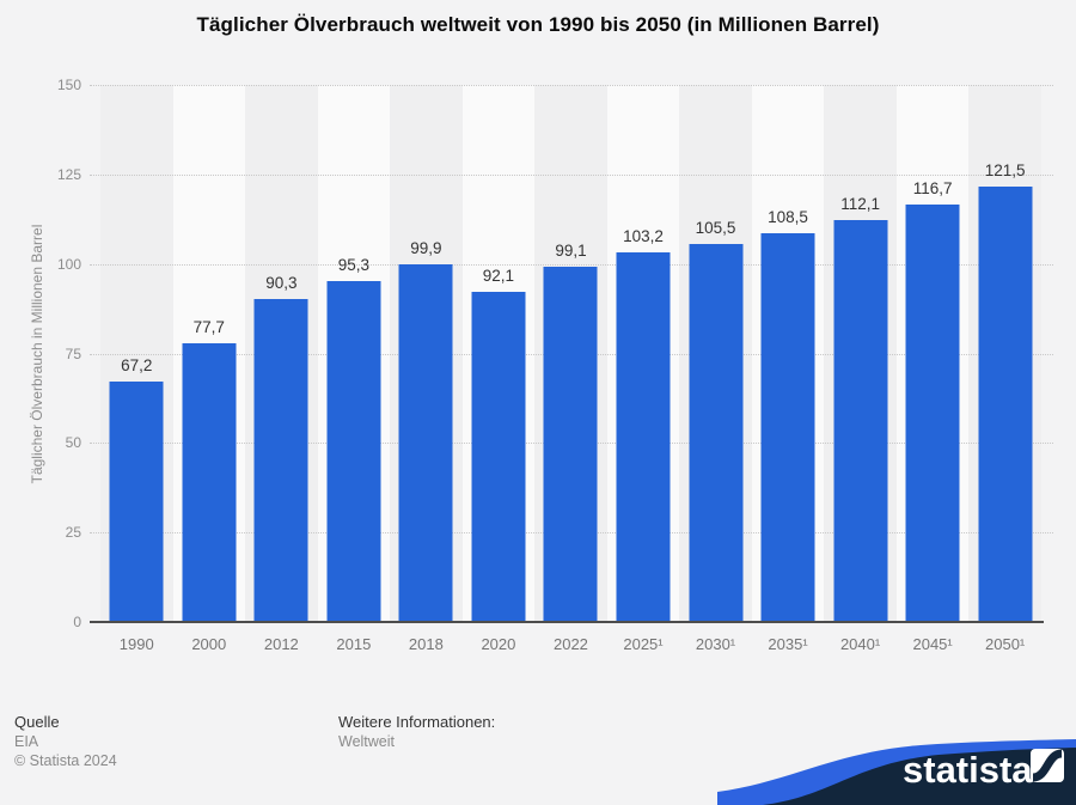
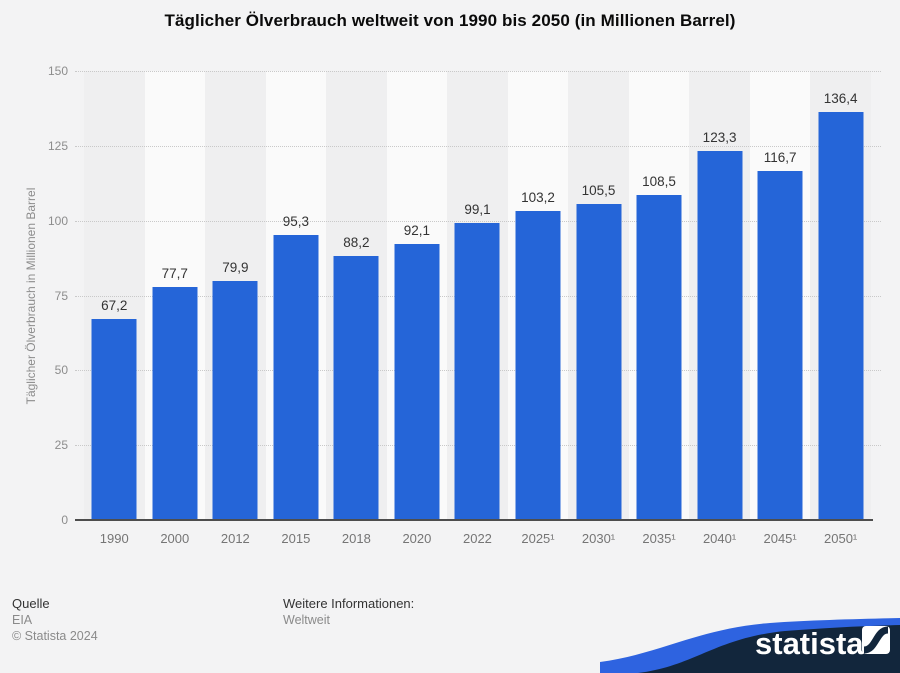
2012: 90,3 -> 79,9
2018: 99,9 -> 88,2
2040¹: 112,1 -> 123,3
2050¹: 121,5 -> 136,4
